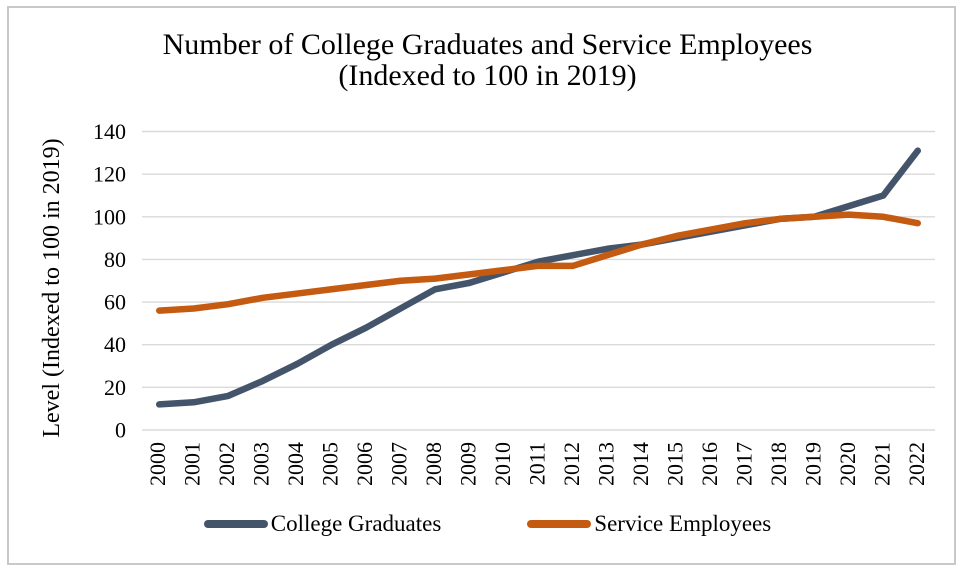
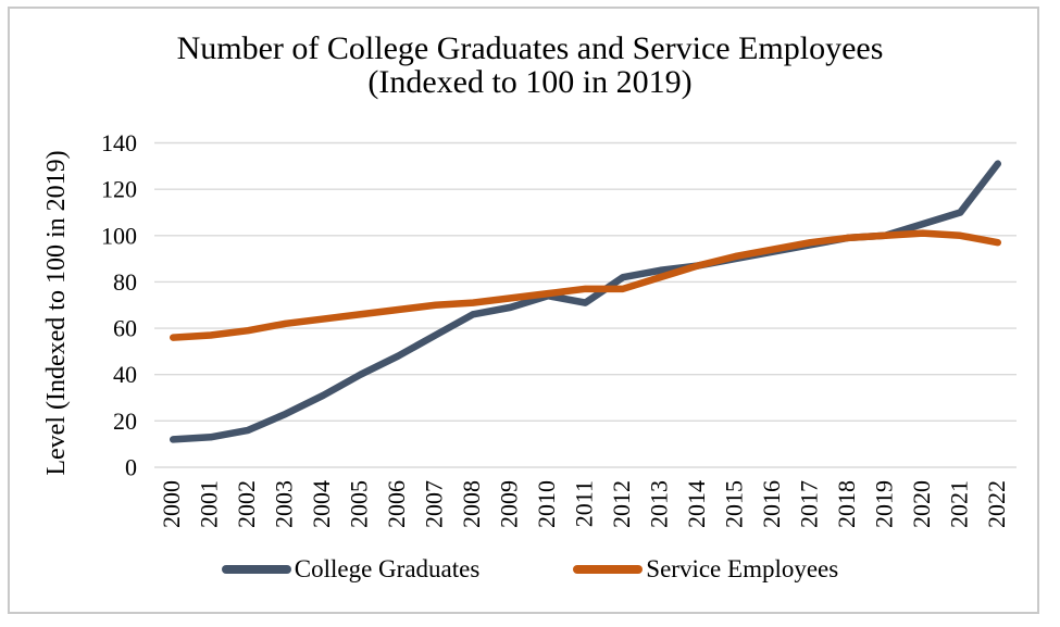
College Graduates/2011: 79 -> 71
